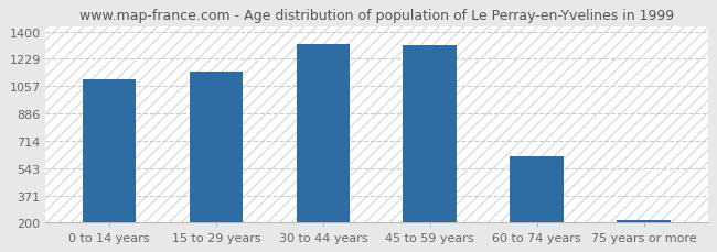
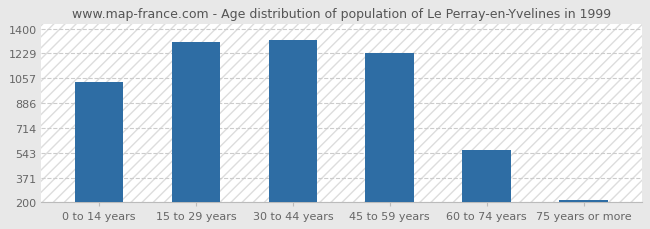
0 to 14 years: 1100 -> 1030
15 to 29 years: 1150 -> 1310
45 to 59 years: 1320 -> 1230
60 to 74 years: 620 -> 560
